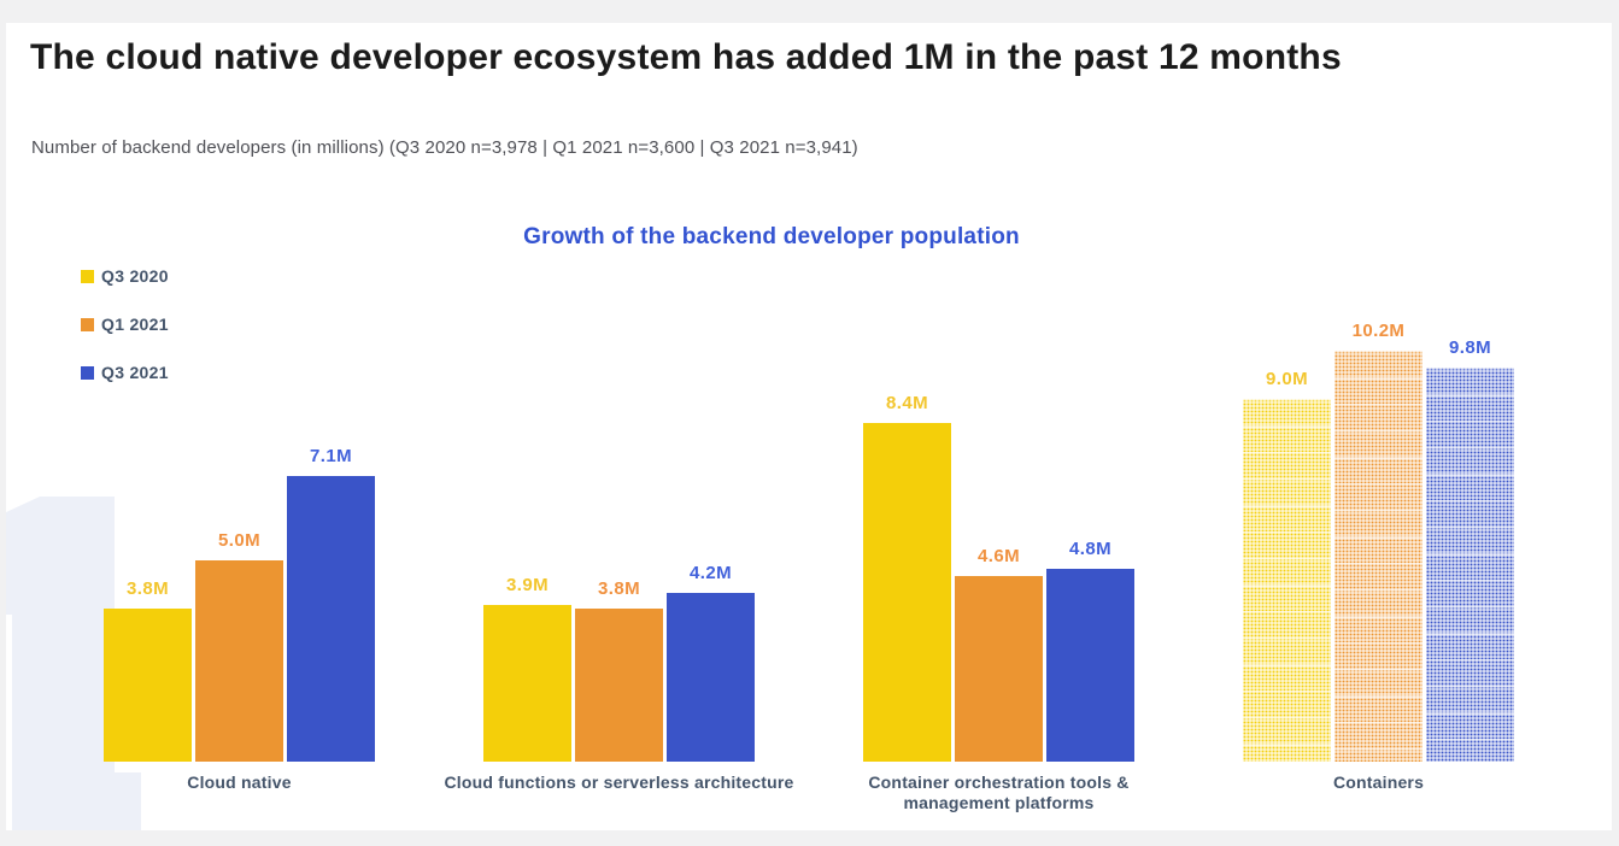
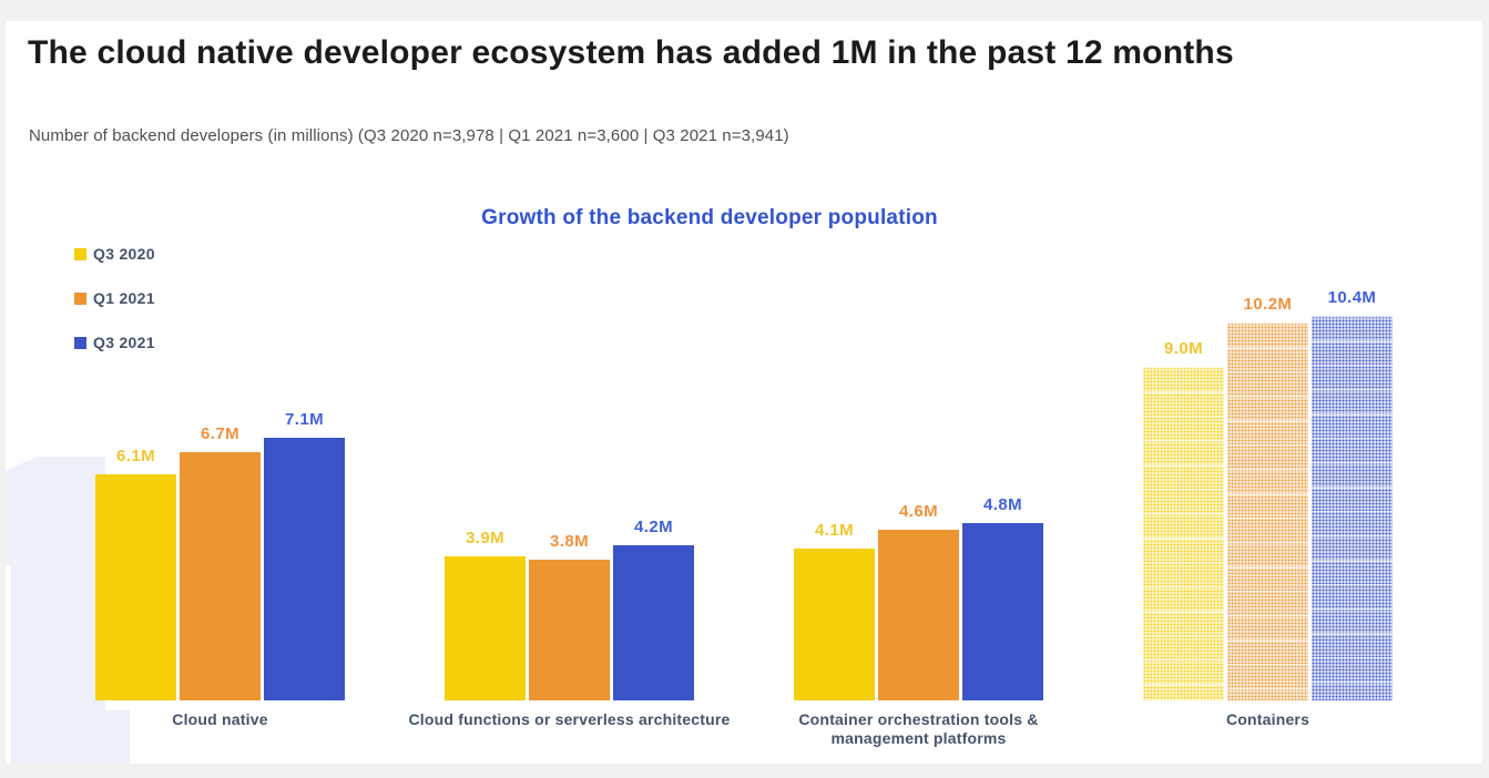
Q3 2020/Cloud native: 3.8M -> 6.1M
Q1 2021/Cloud native: 5.0M -> 6.7M
Q3 2020/Container orchestration tools & management platforms: 8.4M -> 4.1M
Q3 2021/Containers: 9.8M -> 10.4M
